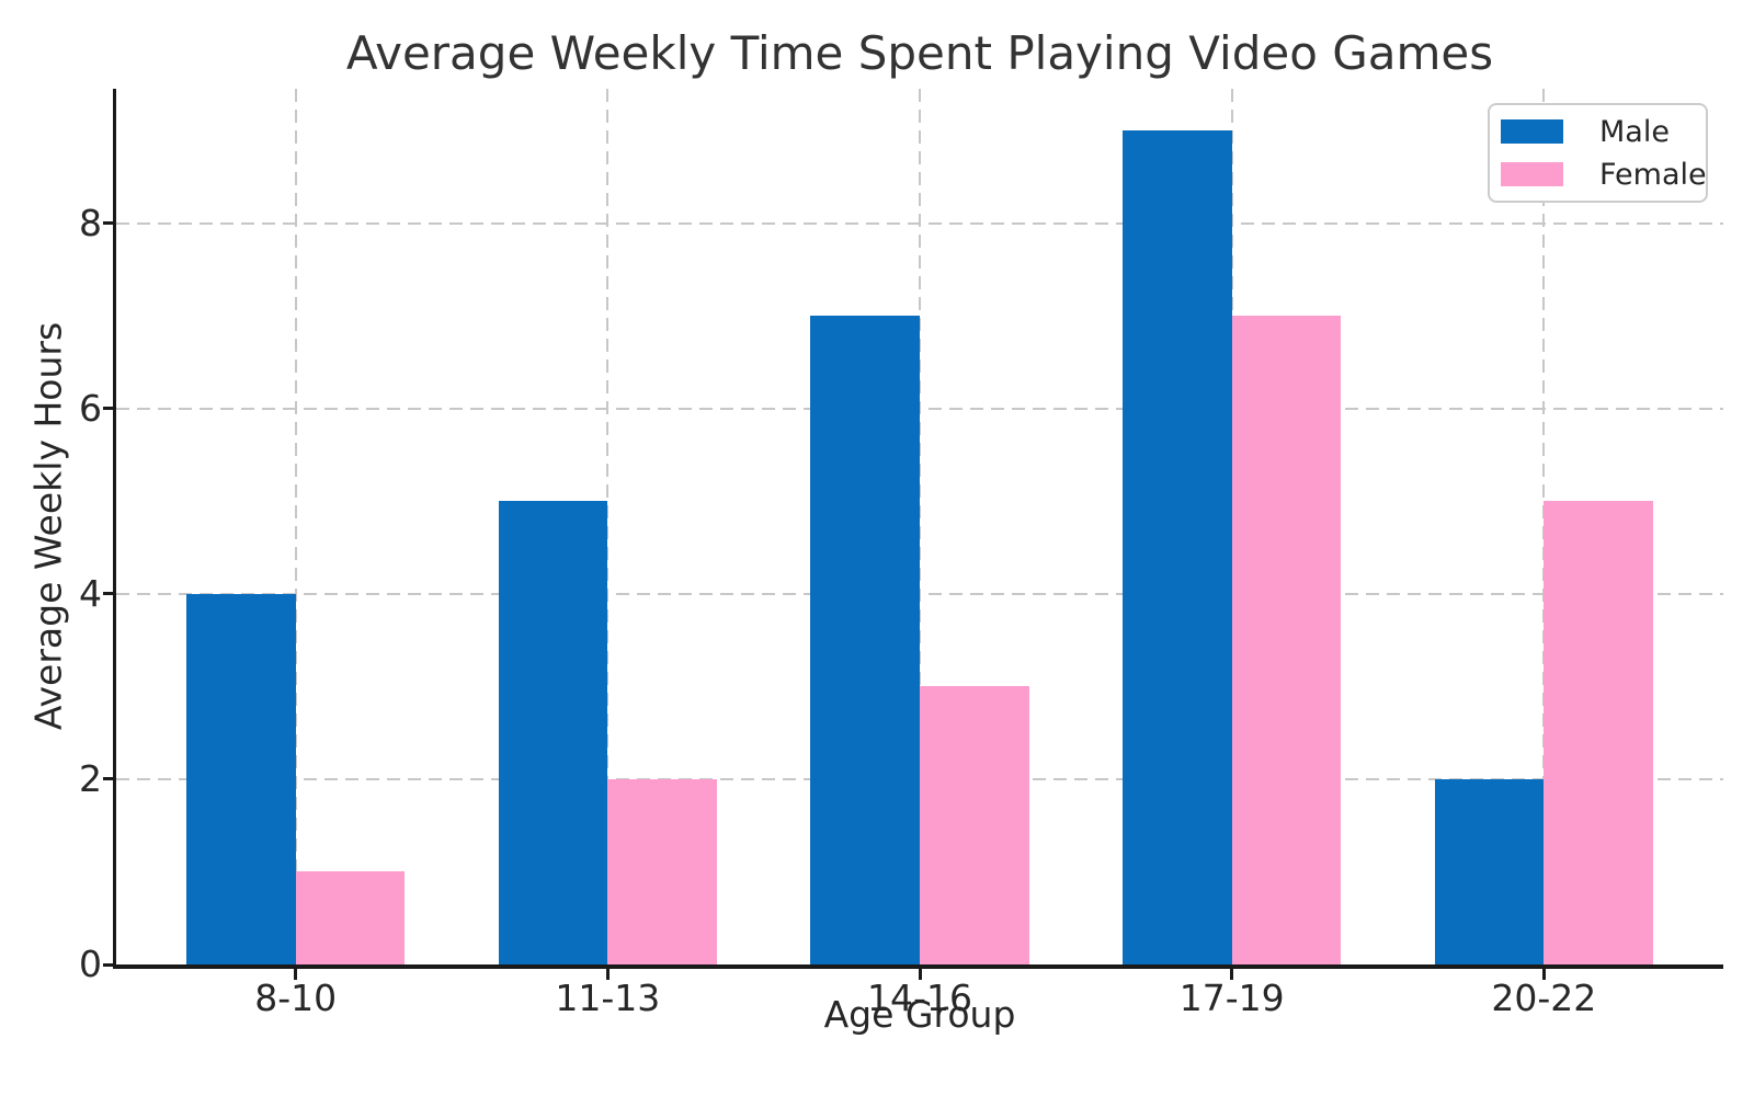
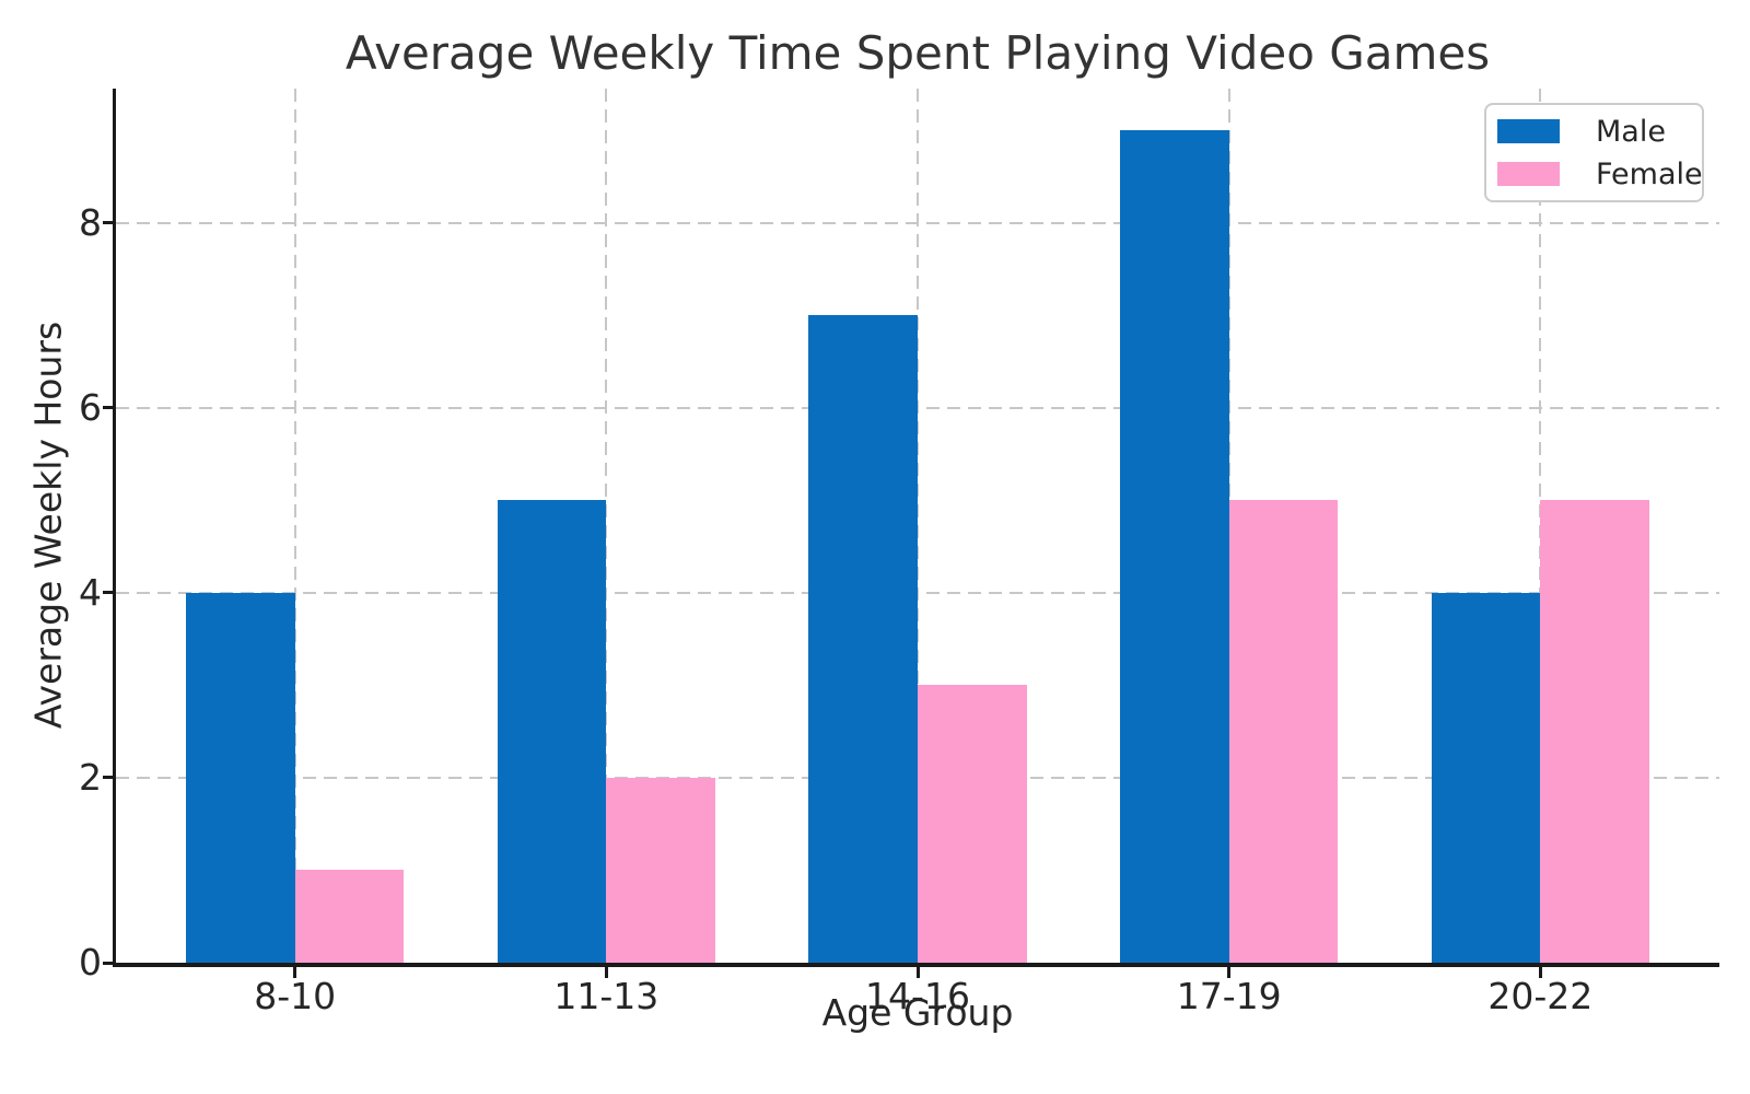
Female/17-19: 7 -> 5
Male/20-22: 2 -> 4
